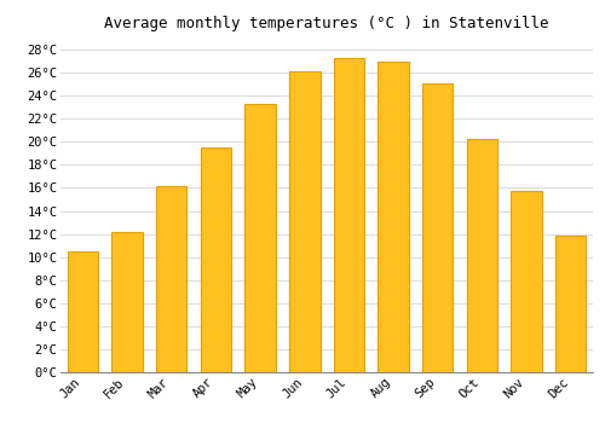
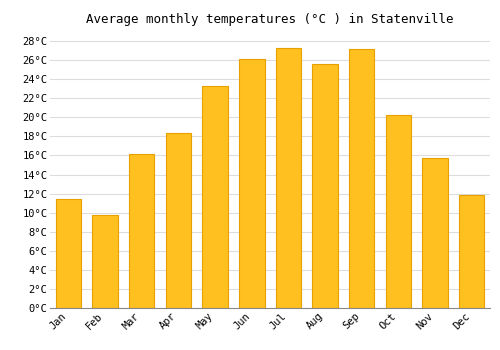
Jan: 10.5°C -> 11.4°C
Feb: 12.2°C -> 9.8°C
Apr: 19.5°C -> 18.4°C
Aug: 27.0°C -> 25.6°C
Sep: 25.1°C -> 27.2°C
